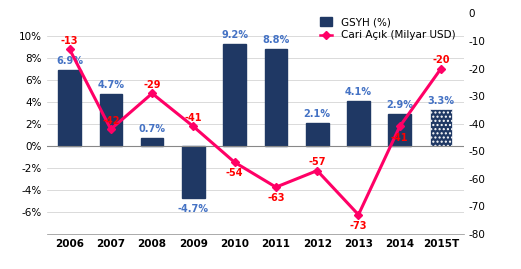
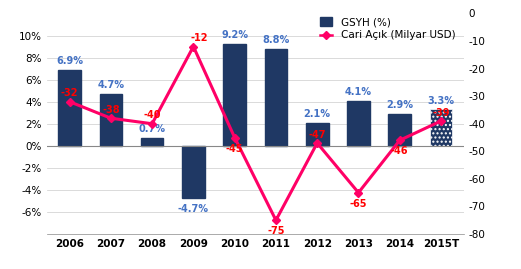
Cari Açık (Milyar USD)/2006: -13 -> -32
Cari Açık (Milyar USD)/2007: -42 -> -38
Cari Açık (Milyar USD)/2008: -29 -> -40
Cari Açık (Milyar USD)/2009: -41 -> -12
Cari Açık (Milyar USD)/2010: -54 -> -45
Cari Açık (Milyar USD)/2011: -63 -> -75
Cari Açık (Milyar USD)/2012: -57 -> -47
Cari Açık (Milyar USD)/2013: -73 -> -65
Cari Açık (Milyar USD)/2014: -41 -> -46
Cari Açık (Milyar USD)/2015T: -20 -> -39
